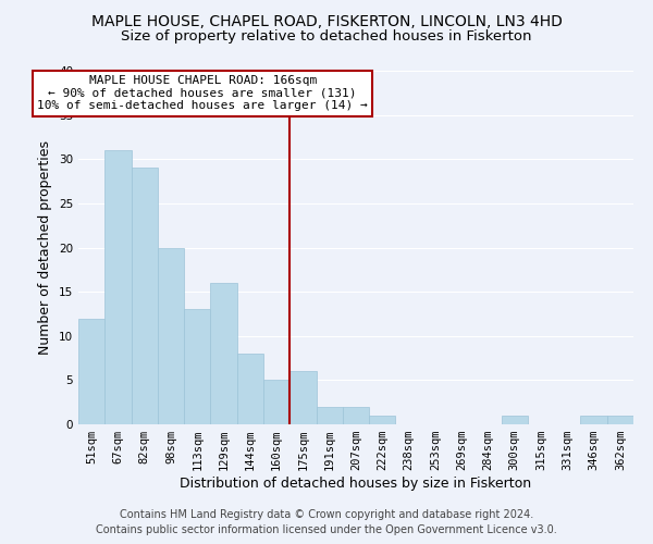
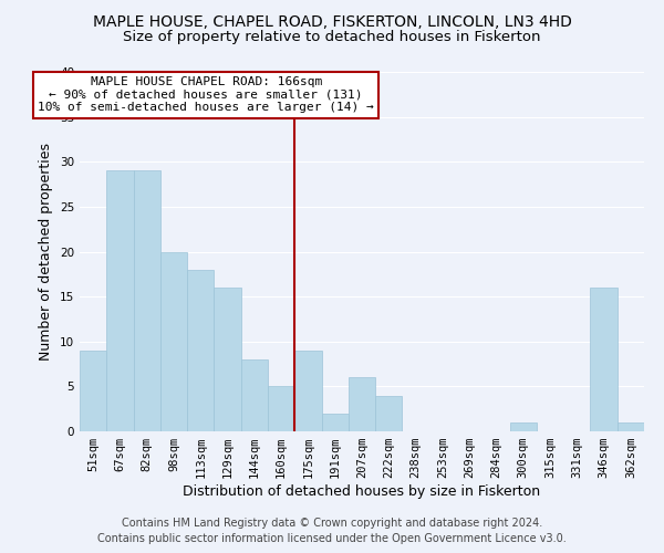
51sqm: 12 -> 9
67sqm: 31 -> 29
113sqm: 13 -> 18
175sqm: 6 -> 9
207sqm: 2 -> 6
222sqm: 1 -> 4
346sqm: 1 -> 16
